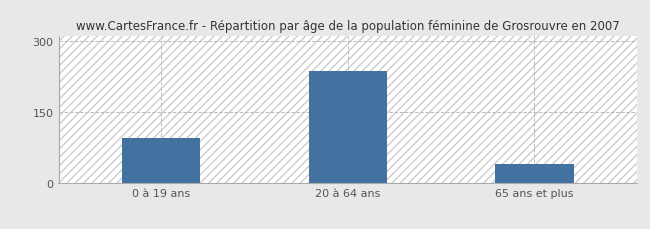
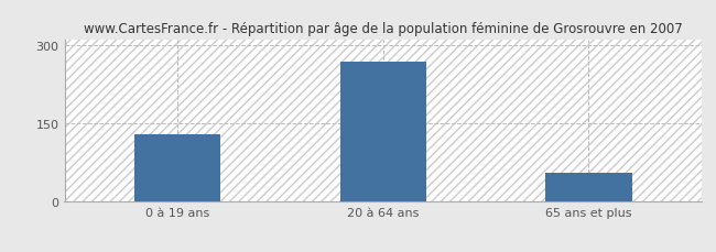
0 à 19 ans: 95 -> 128
20 à 64 ans: 235 -> 268
65 ans et plus: 40 -> 55
